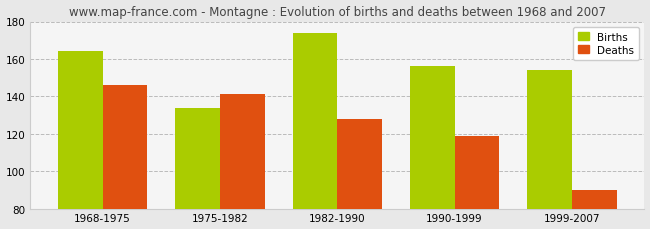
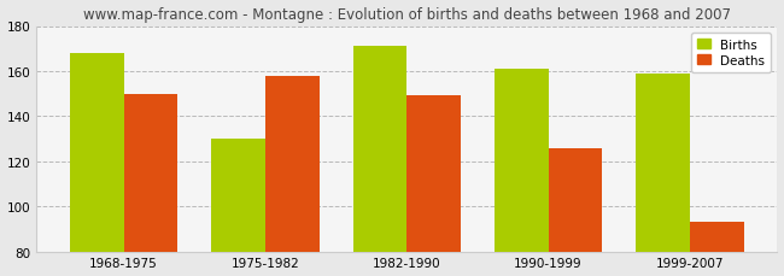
Births/1968-1975: 164 -> 168
Deaths/1968-1975: 146 -> 150
Births/1975-1982: 134 -> 130
Deaths/1975-1982: 141 -> 158
Births/1982-1990: 174 -> 171
Deaths/1982-1990: 128 -> 149
Births/1990-1999: 156 -> 161
Deaths/1990-1999: 119 -> 126
Births/1999-2007: 154 -> 159
Deaths/1999-2007: 90 -> 93
